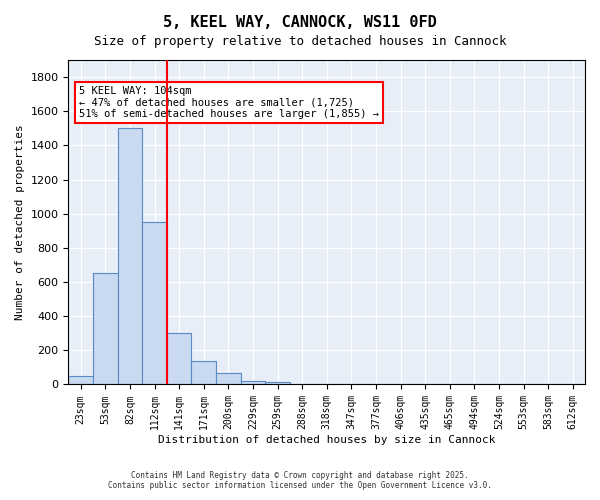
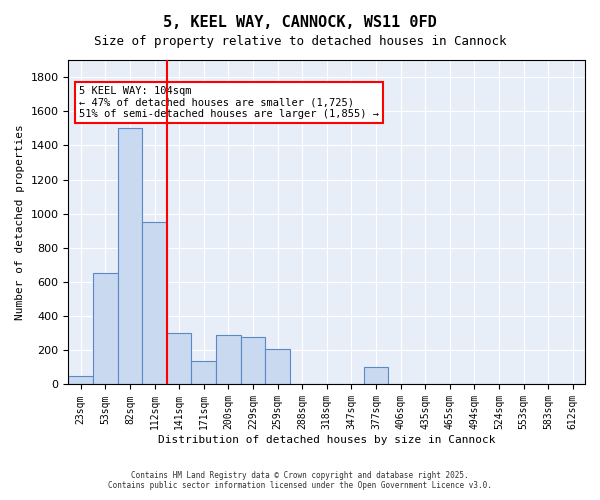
200sqm: 60 -> 290
229sqm: 20 -> 280
259sqm: 20 -> 210
377sqm: 0 -> 100
